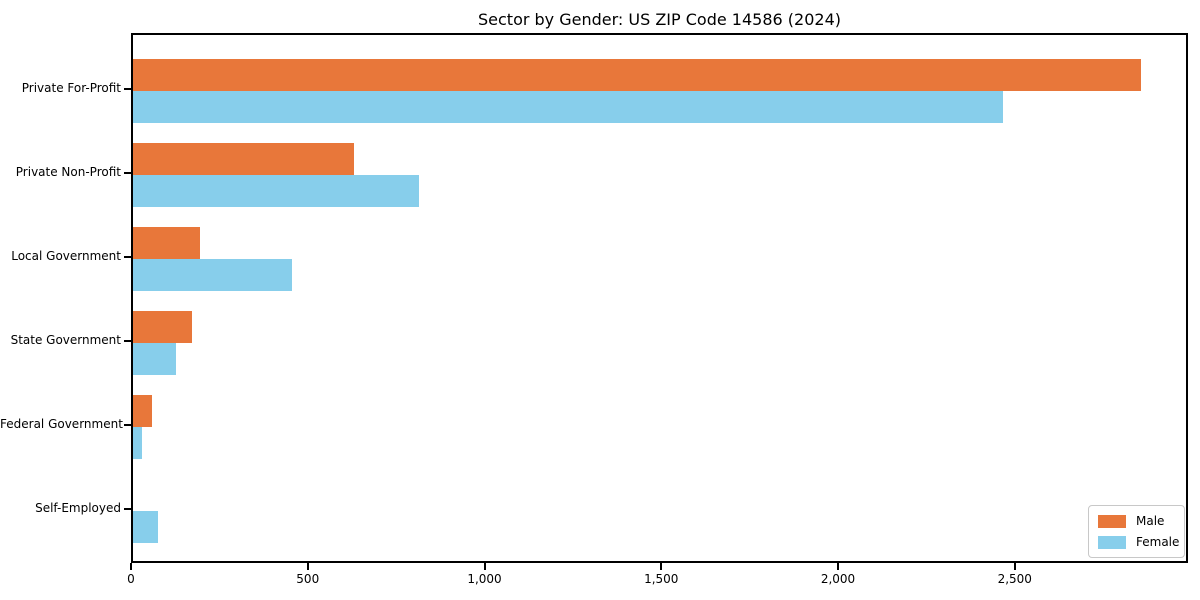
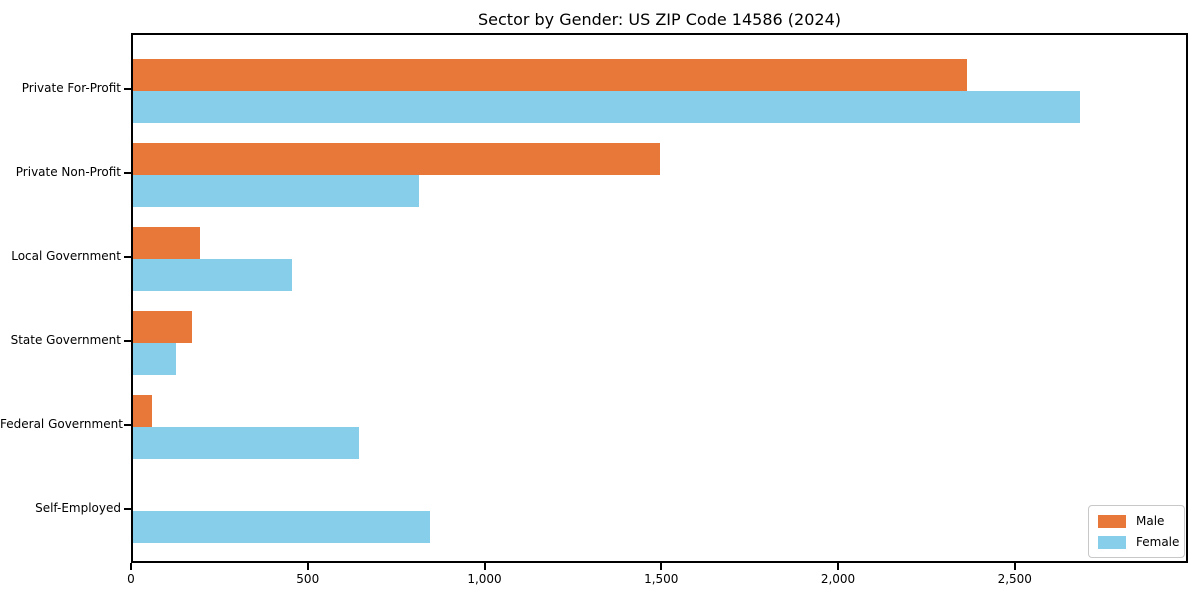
Male/Private For-Profit: 2850 -> 2360
Female/Private For-Profit: 2460 -> 2680
Male/Private Non-Profit: 620 -> 1490
Female/Federal Government: 30 -> 640
Female/Self-Employed: 70 -> 840
